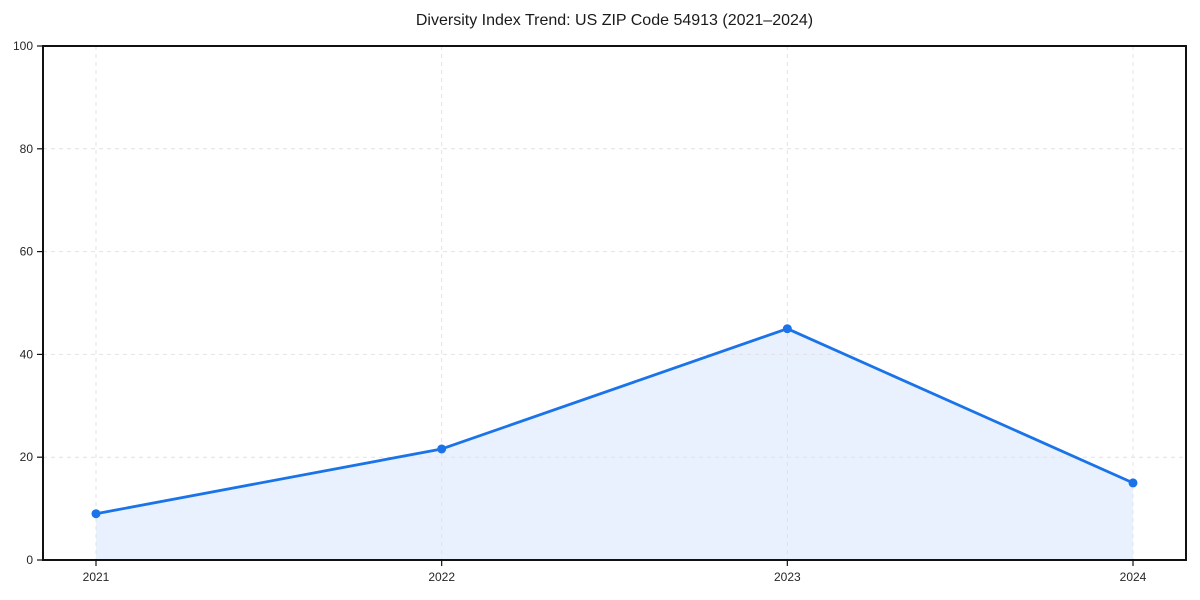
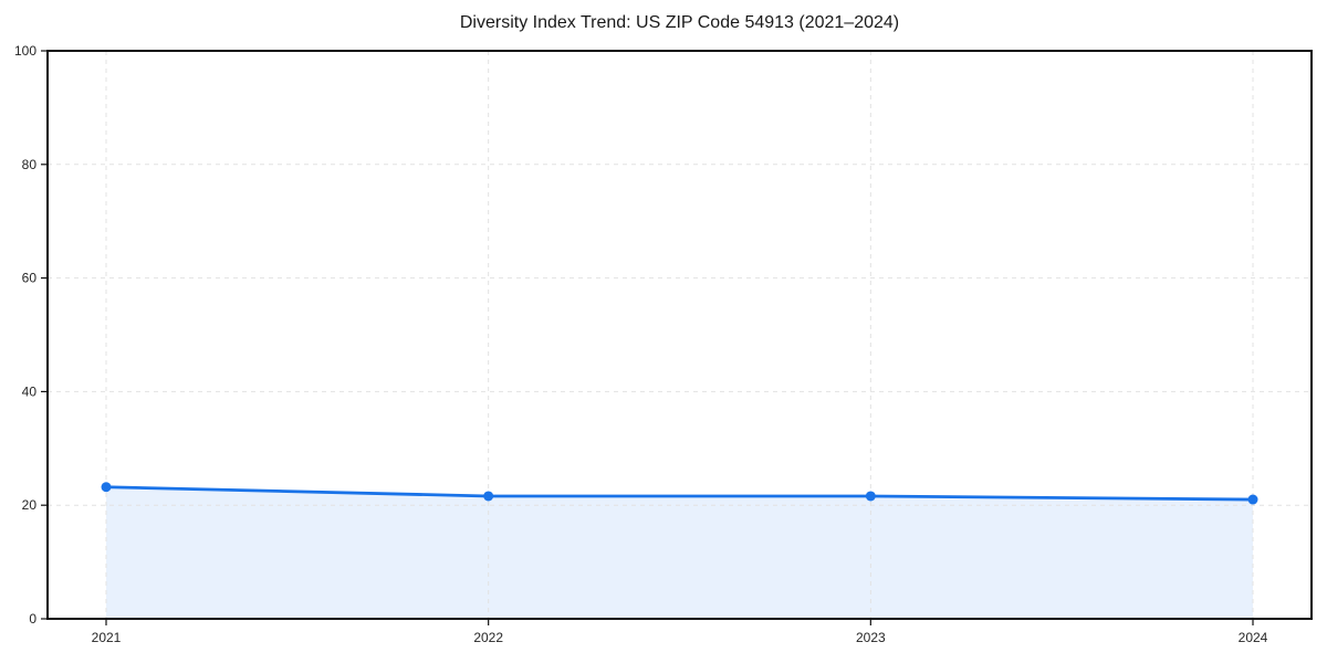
2021: 9 -> 23
2023: 45 -> 22
2024: 15 -> 21
